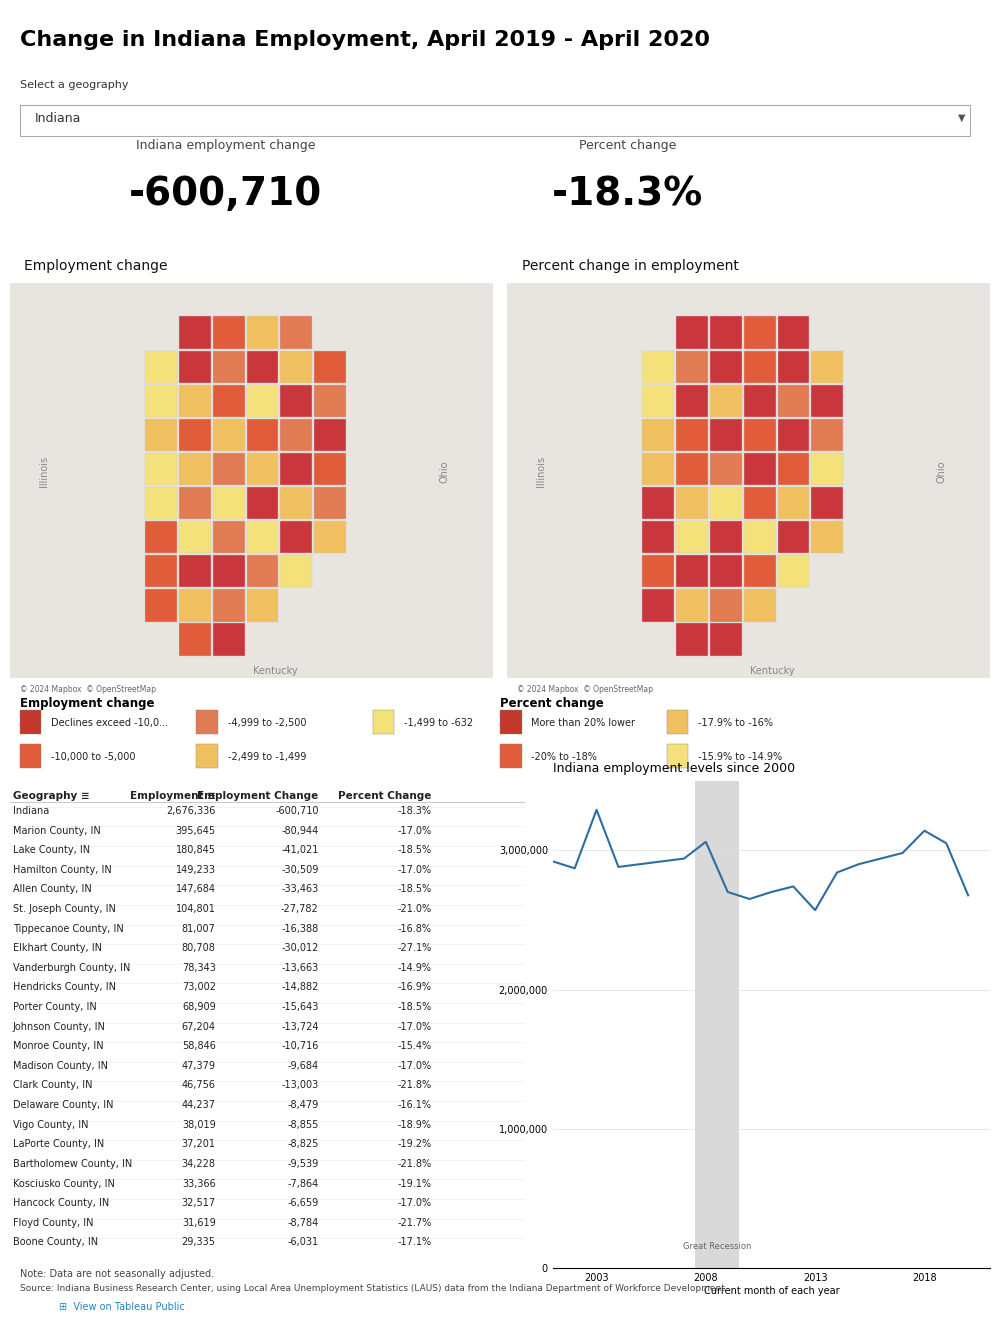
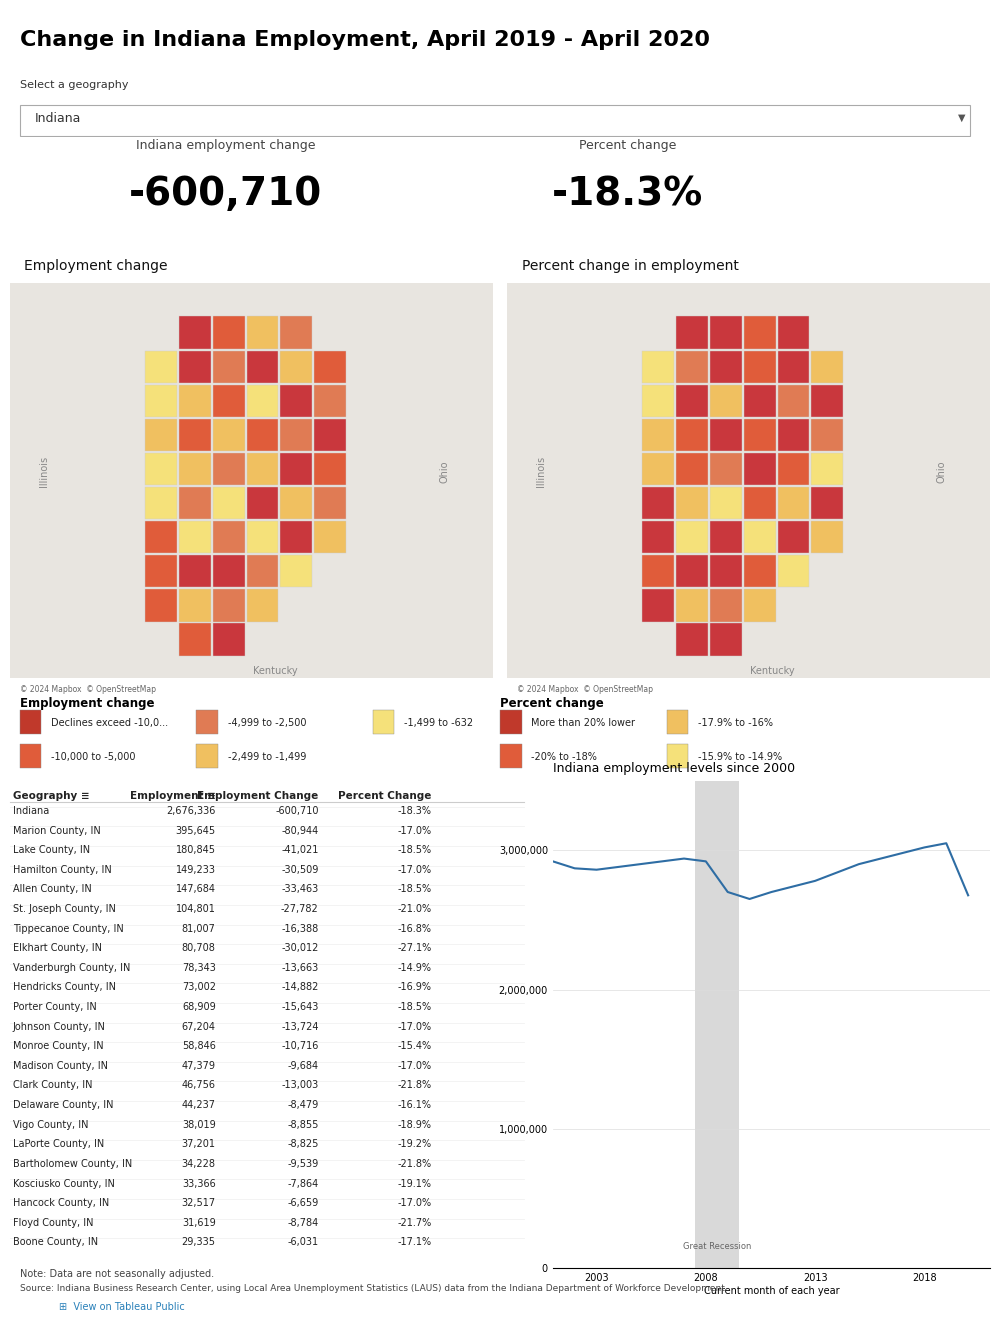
2003: 3,290,000 -> 2,860,000
2008: 3,060,000 -> 2,920,000
2013: 2,570,000 -> 2,780,000
2018: 3,140,000 -> 3,020,000
